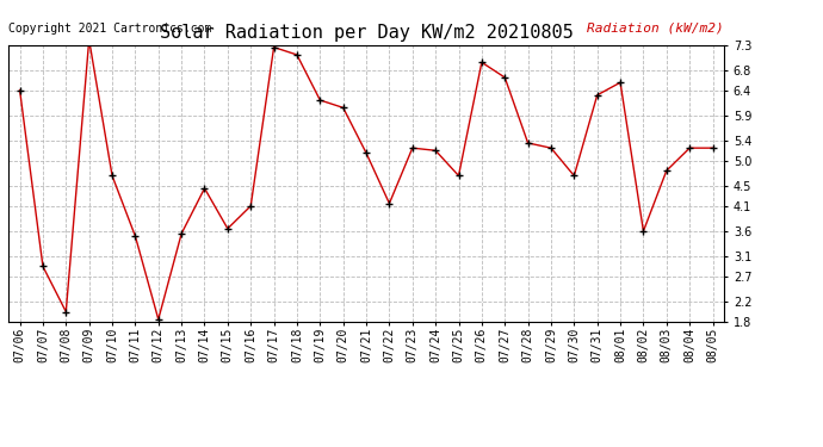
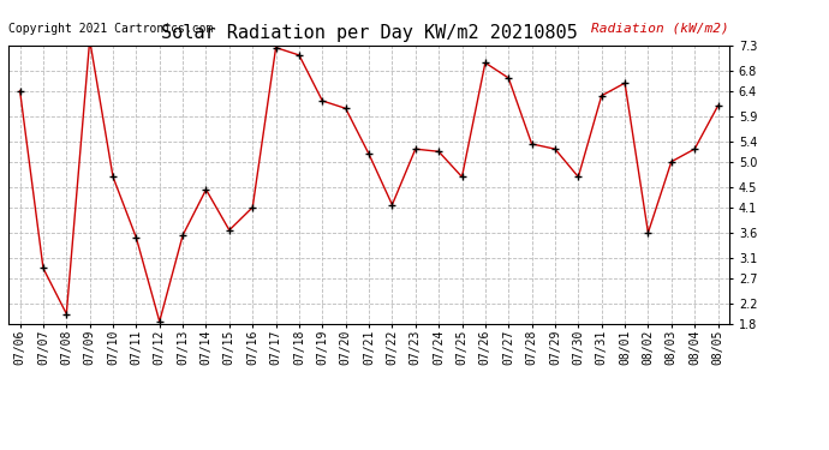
08/03: 4.80 -> 5.00
08/05: 5.25 -> 6.10
